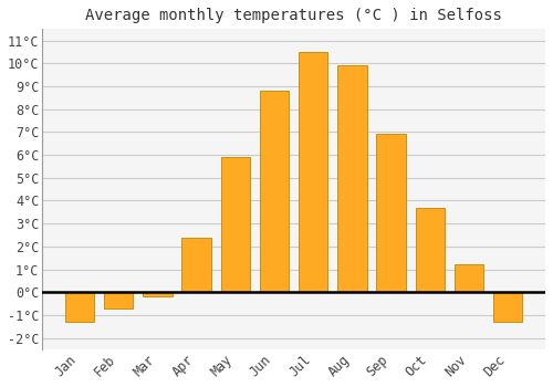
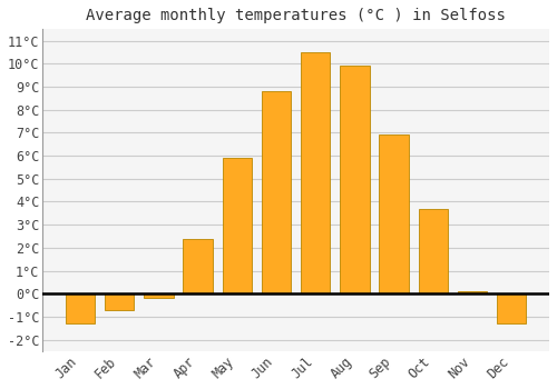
Nov: 1.2°C -> 0.1°C
